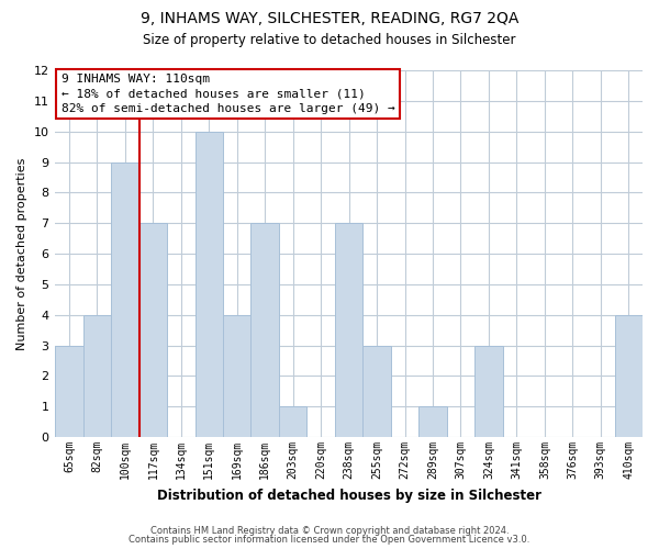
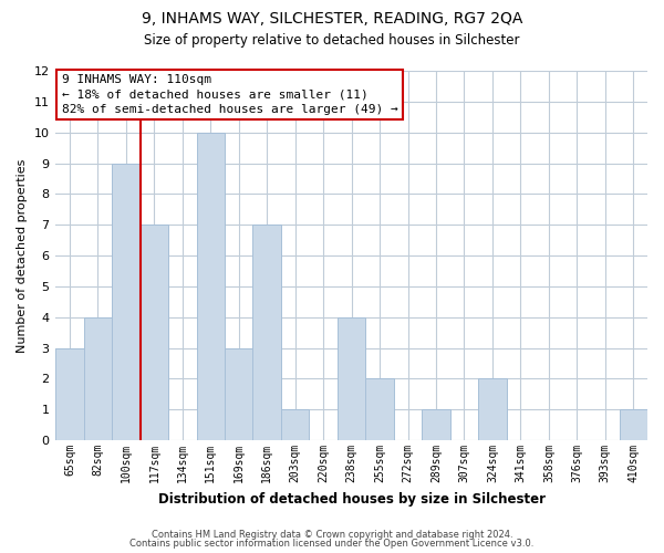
169sqm: 4 -> 3
238sqm: 7 -> 4
255sqm: 3 -> 2
324sqm: 3 -> 2
410sqm: 4 -> 1
